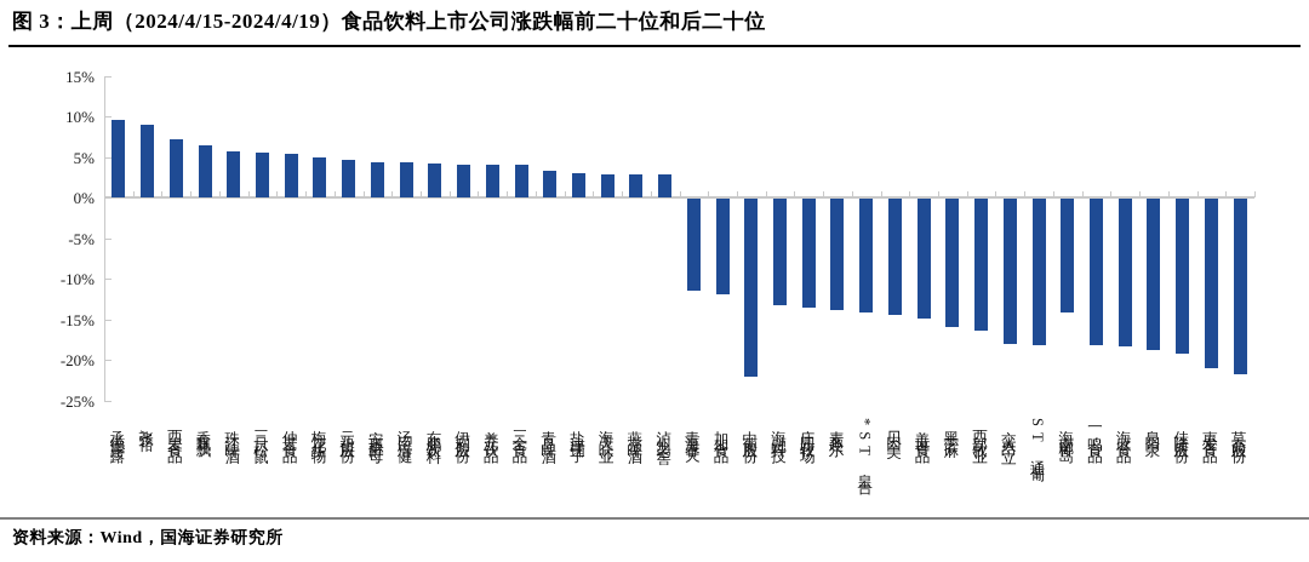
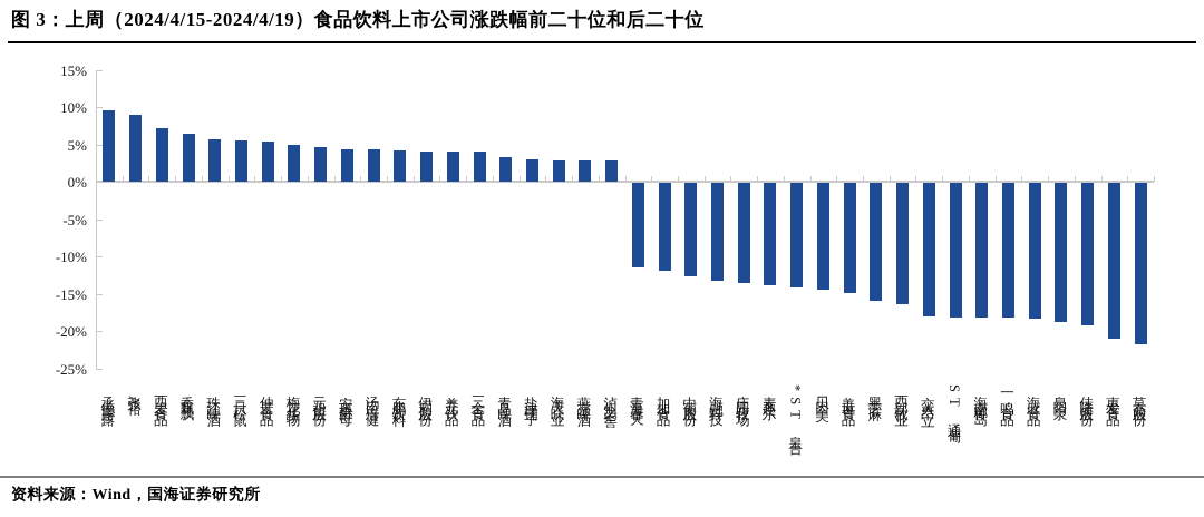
中葡股份: -22% -> -13%
海南椰岛: -14% -> -18%
